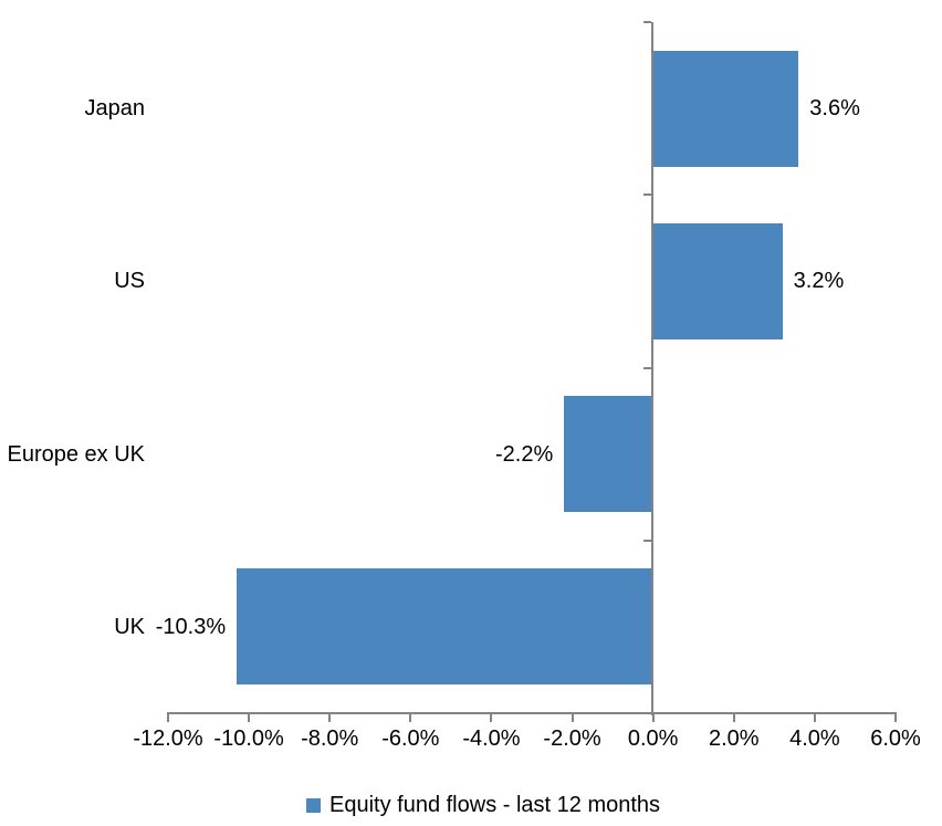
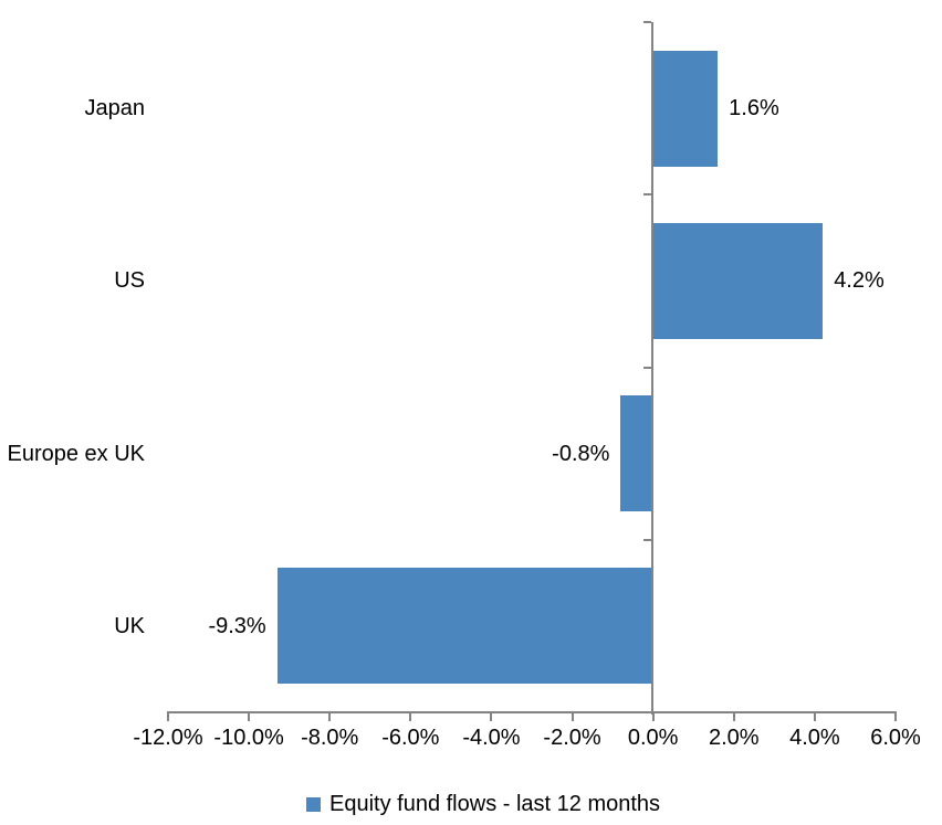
Japan: 3.6% -> 1.6%
US: 3.2% -> 4.2%
Europe ex UK: -2.2% -> -0.8%
UK: -10.3% -> -9.3%
